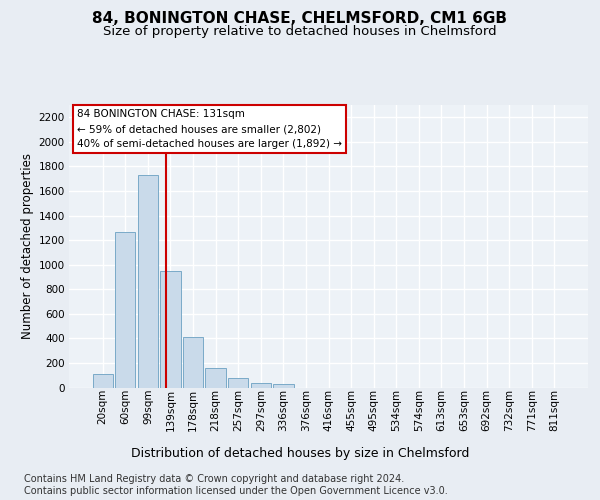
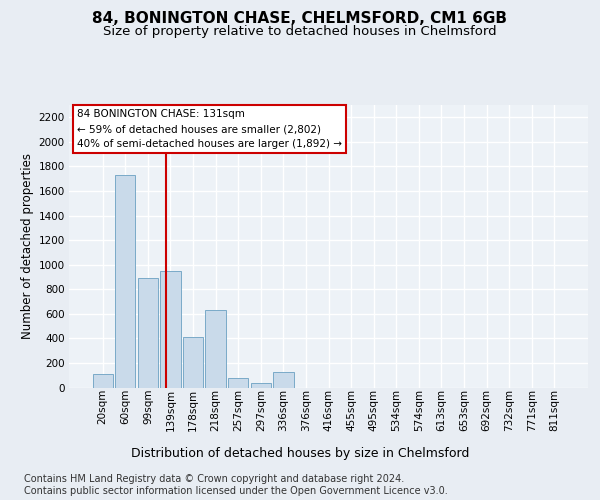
60sqm: 1260 -> 1730
99sqm: 1730 -> 890
218sqm: 160 -> 630
336sqm: 20 -> 130
